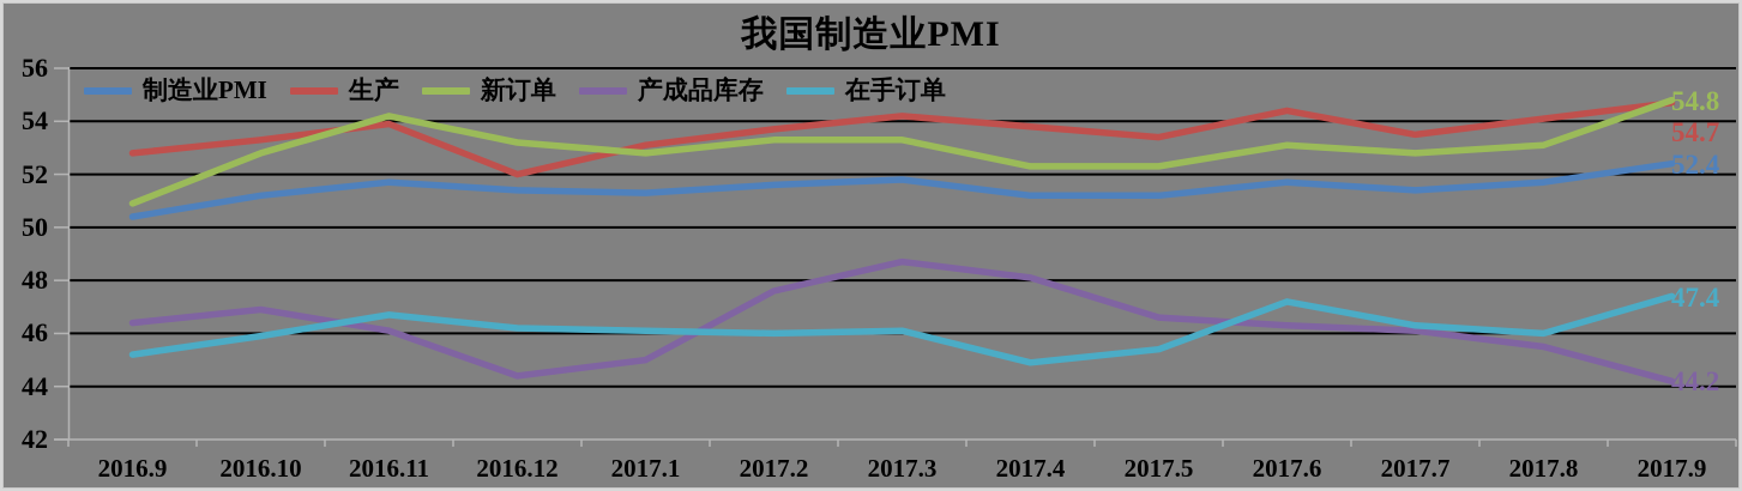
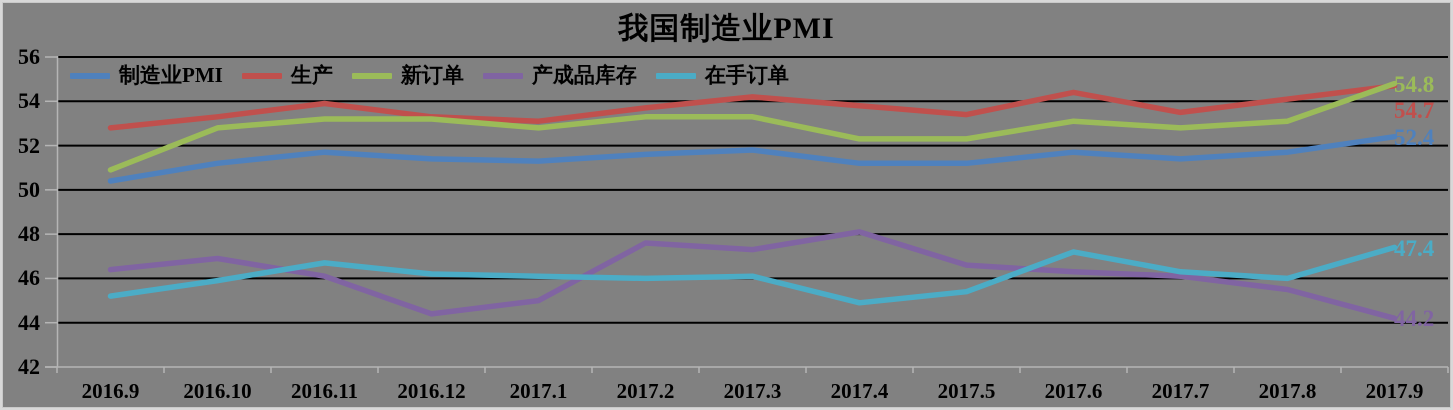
新订单/2016.11: 54.2 -> 53.2
生产/2016.12: 52.0 -> 53.3
产成品库存/2017.3: 48.7 -> 47.3
